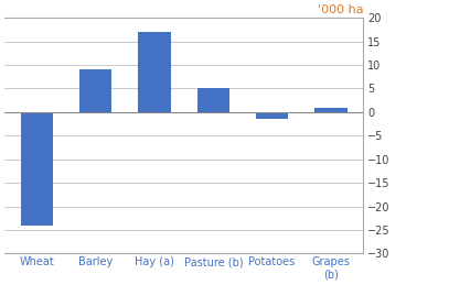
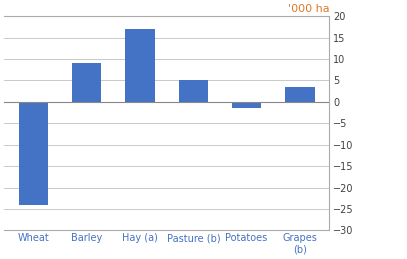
Grapes (b): 0.8 -> 3.5
